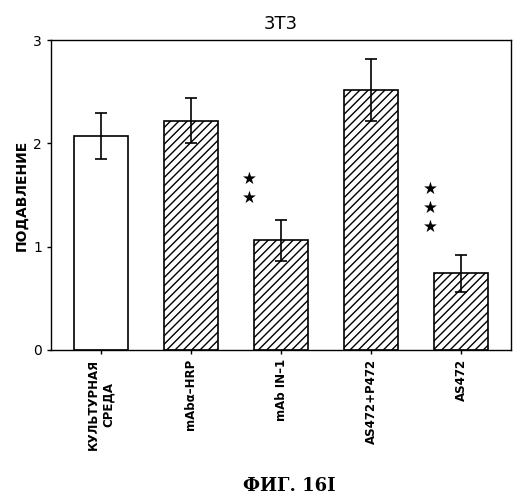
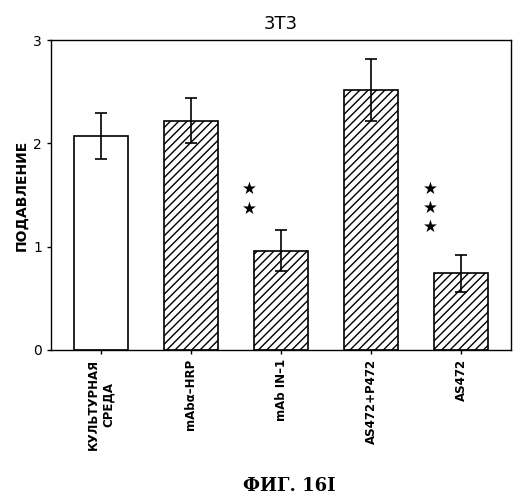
mAb IN–1: 1.06 -> 0.96
